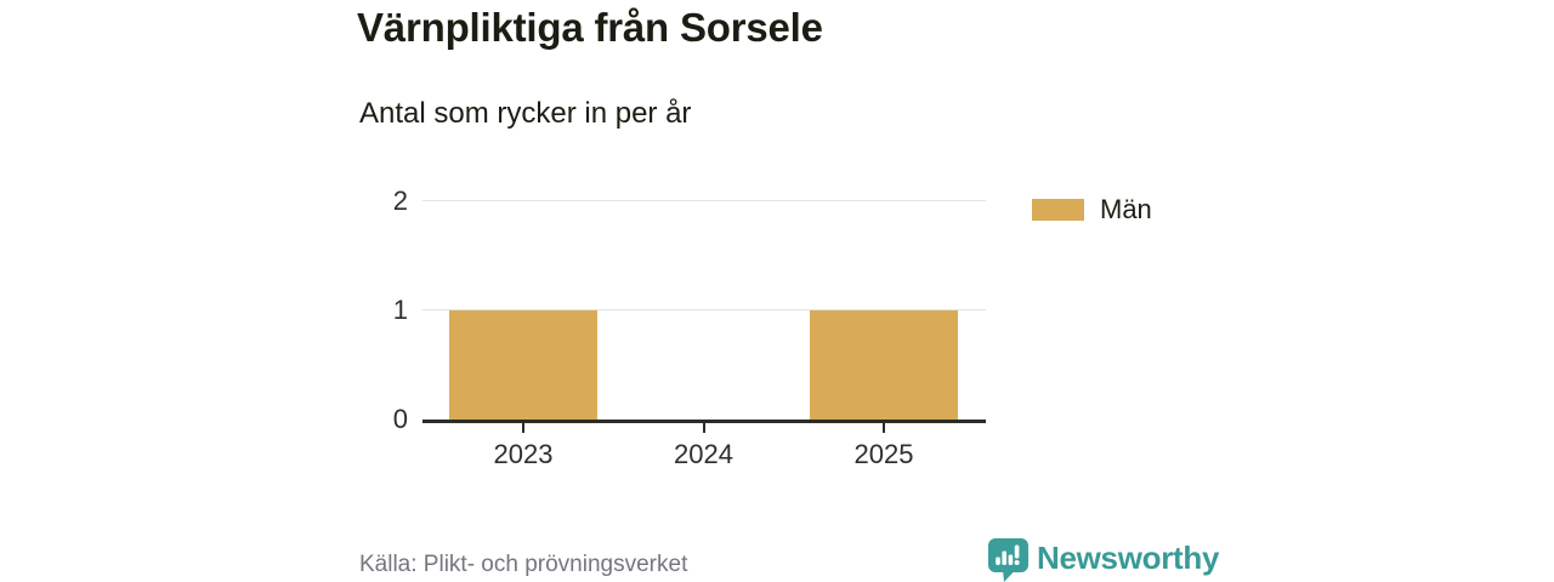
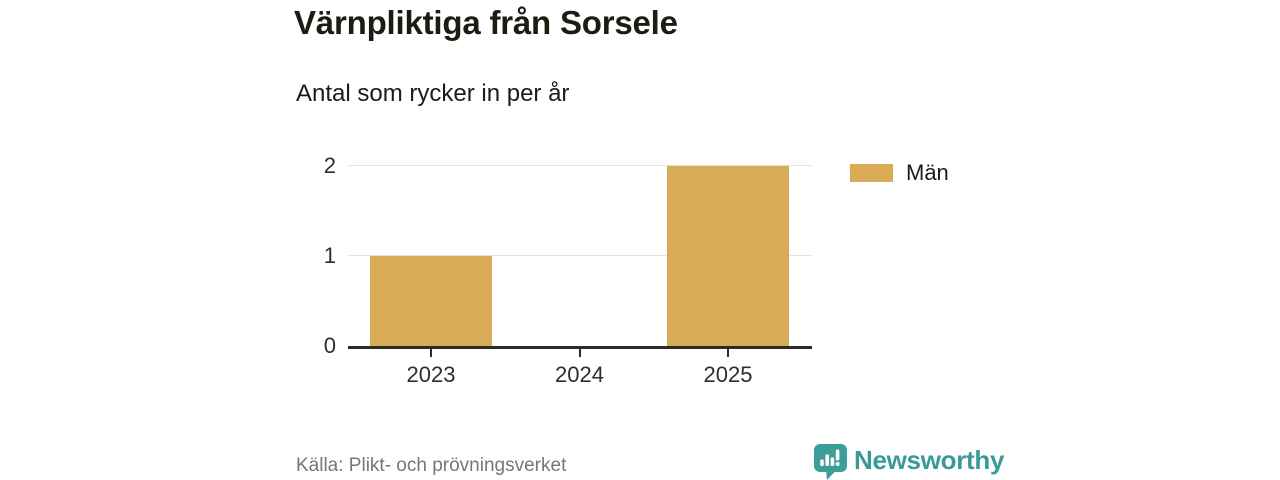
2025: 1 -> 2
